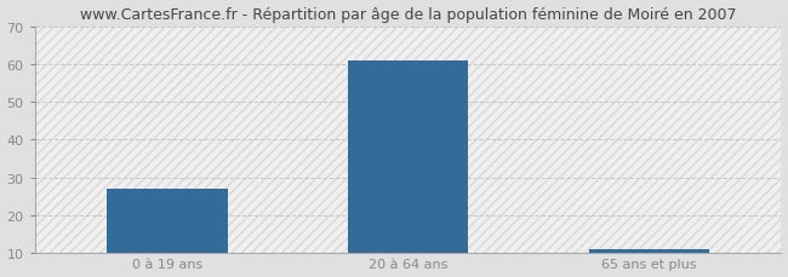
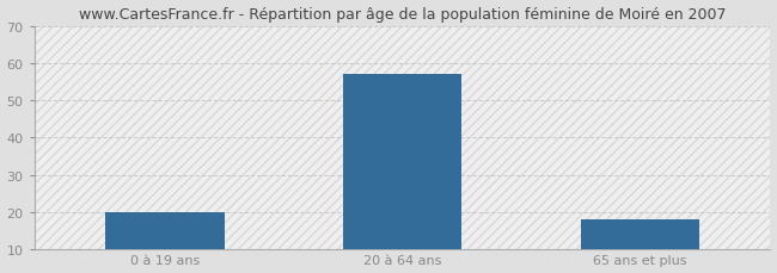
0 à 19 ans: 27 -> 20
20 à 64 ans: 61 -> 57
65 ans et plus: 11 -> 18
